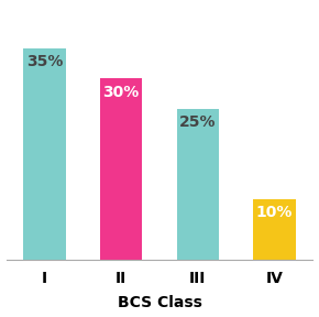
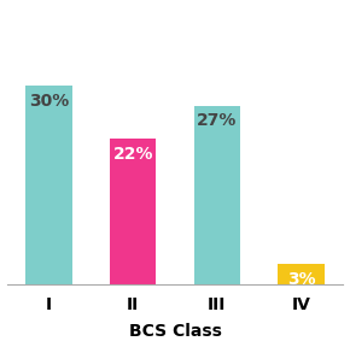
I: 35% -> 30%
II: 30% -> 22%
III: 25% -> 27%
IV: 10% -> 3%
